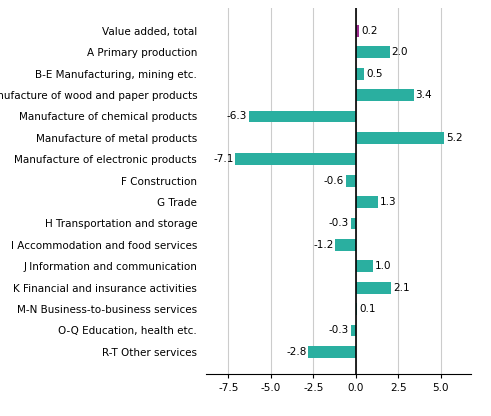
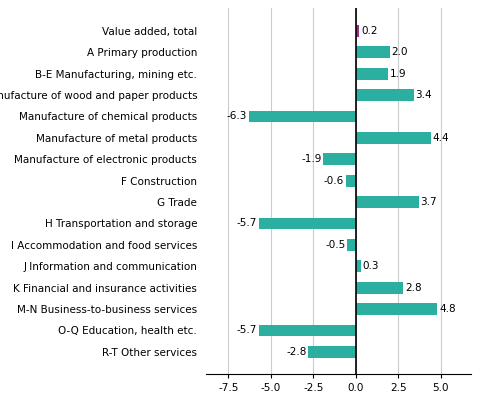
B-E Manufacturing, mining etc.: 0.5 -> 1.9
Manufacture of metal products: 5.2 -> 4.4
Manufacture of electronic products: -7.1 -> -1.9
G Trade: 1.3 -> 3.7
H Transportation and storage: -0.3 -> -5.7
I Accommodation and food services: -1.2 -> -0.5
J Information and communication: 1.0 -> 0.3
K Financial and insurance activities: 2.1 -> 2.8
M-N Business-to-business services: 0.1 -> 4.8
O-Q Education, health etc.: -0.3 -> -5.7
